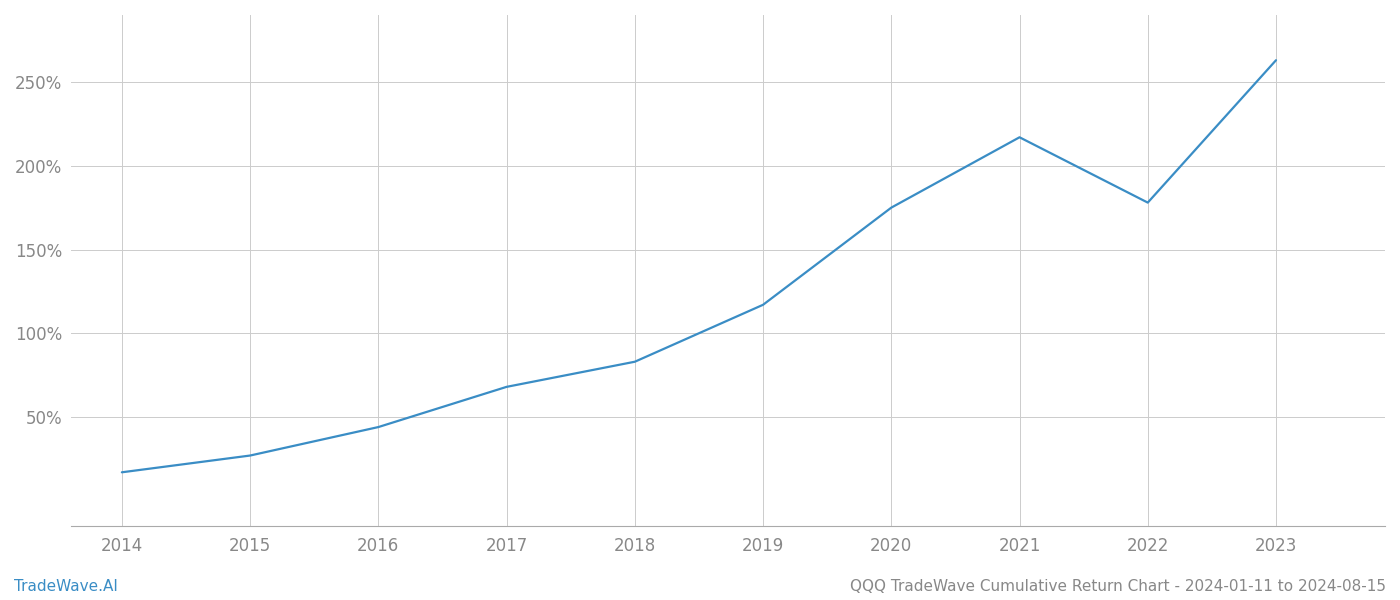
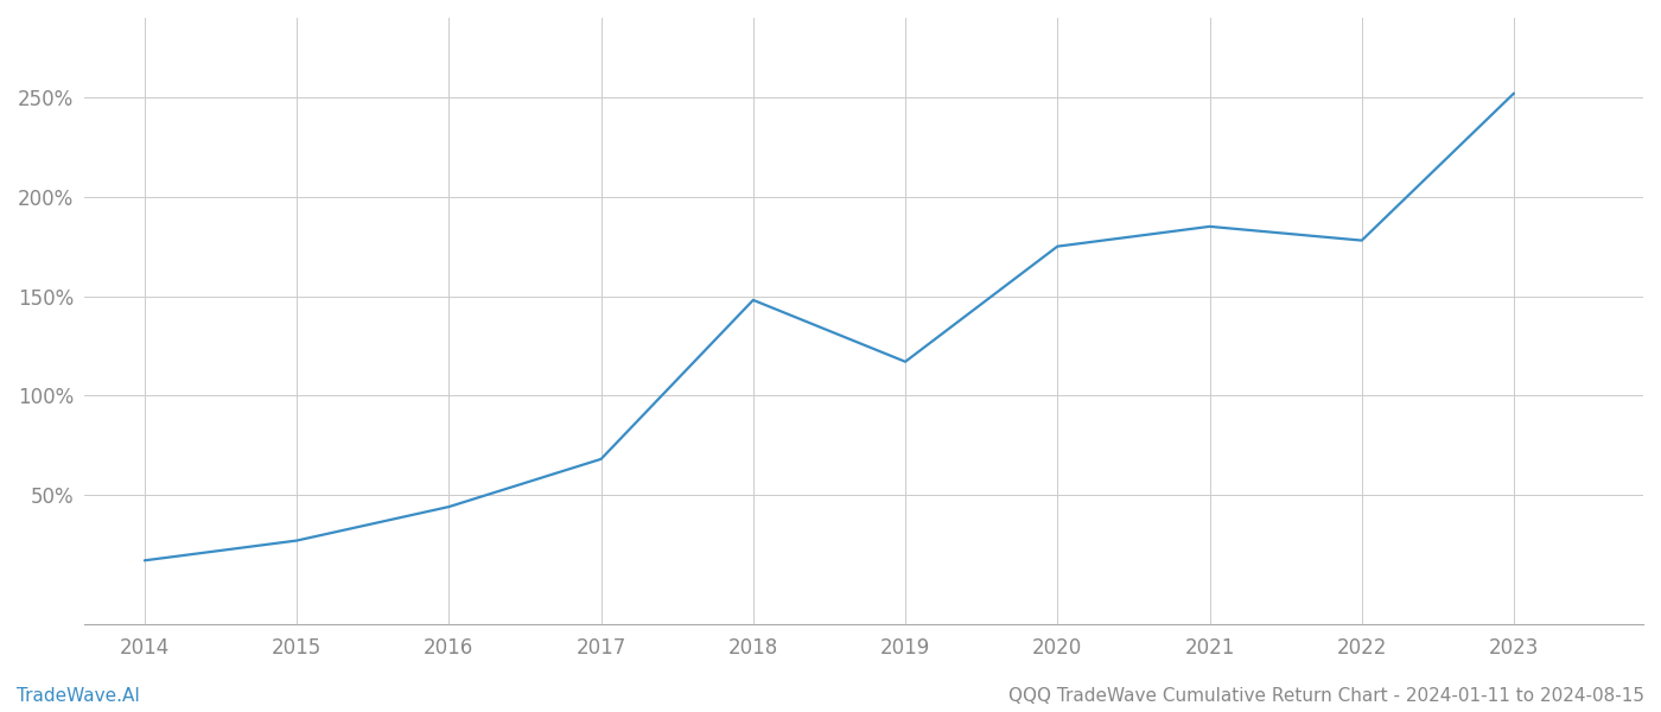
2018: 83% -> 148%
2021: 217% -> 185%
2023: 263% -> 252%
